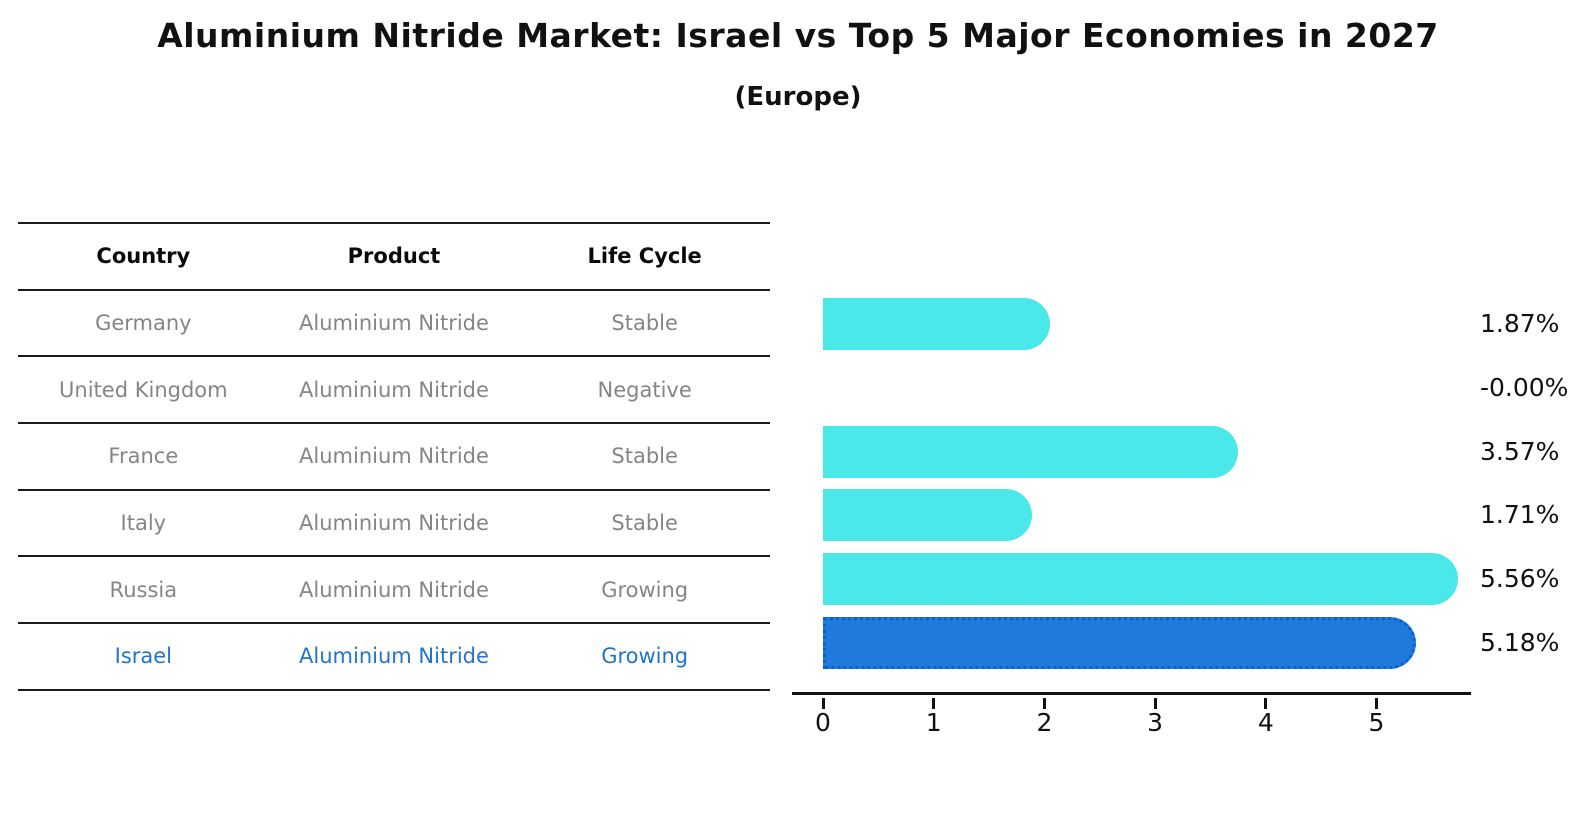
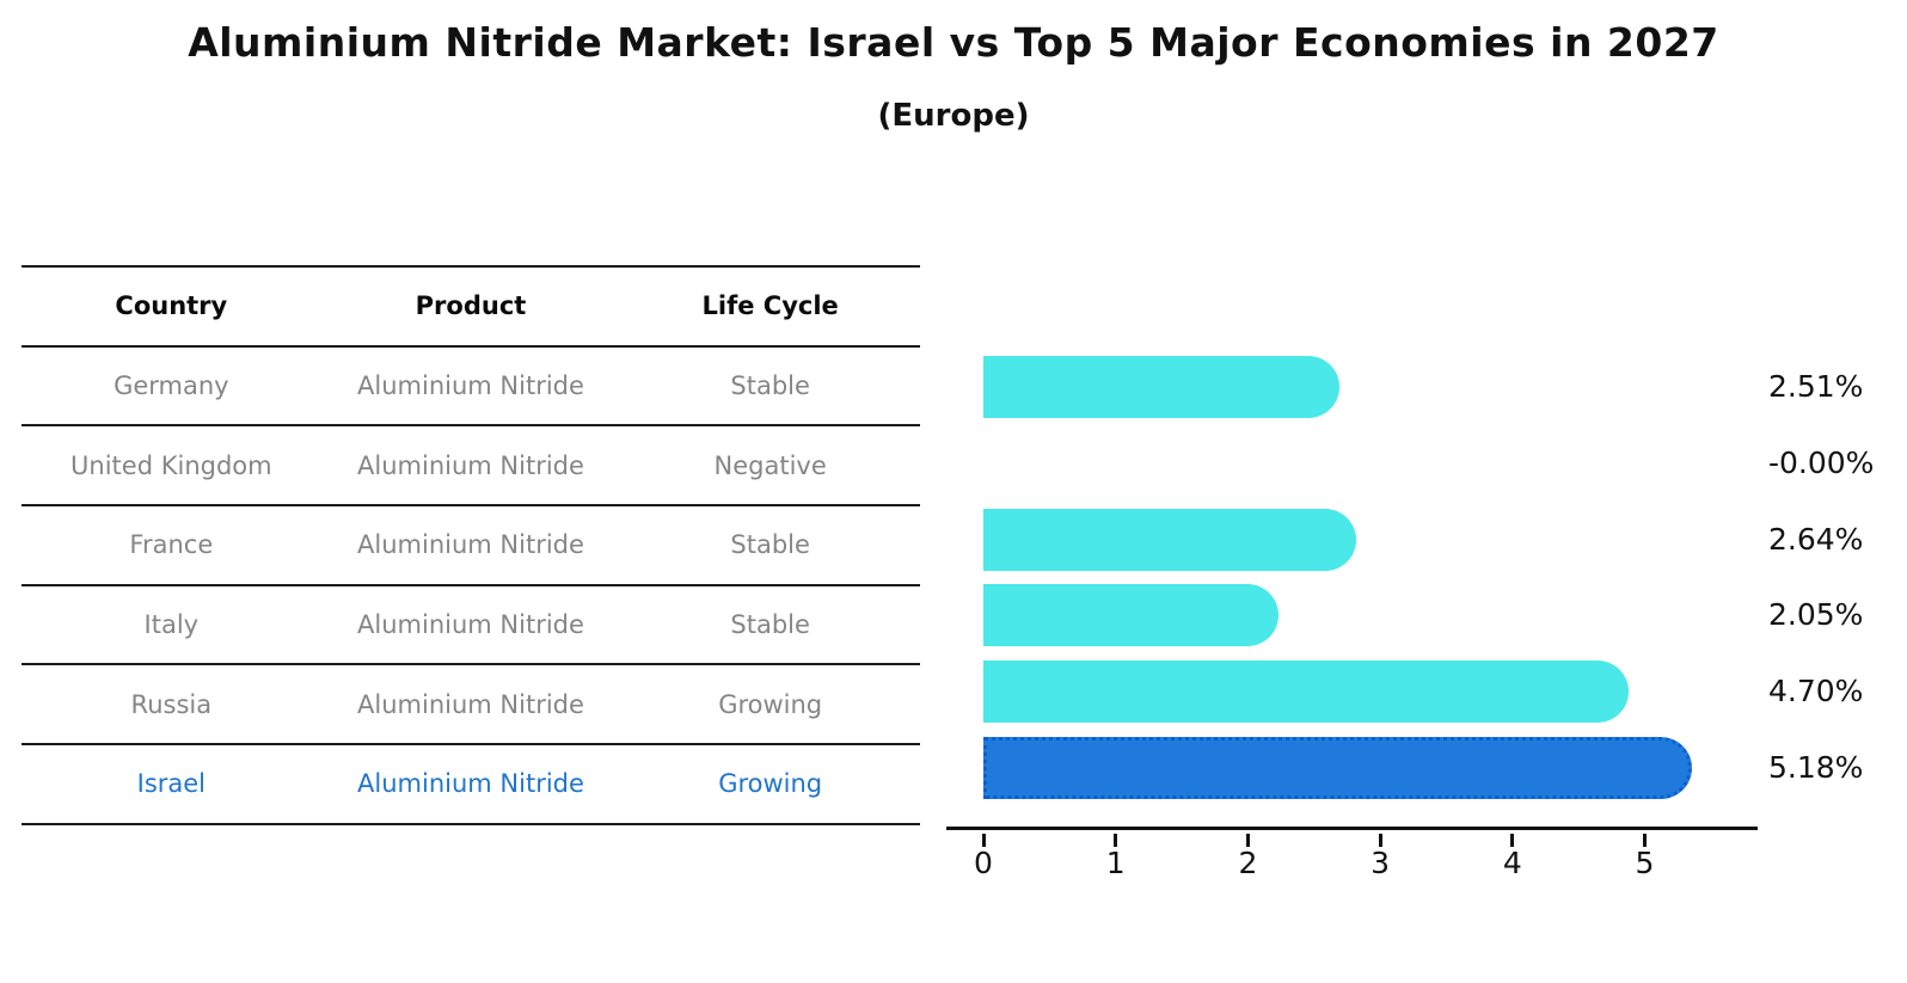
Germany: 1.87% -> 2.51%
France: 3.57% -> 2.64%
Italy: 1.71% -> 2.05%
Russia: 5.56% -> 4.70%
